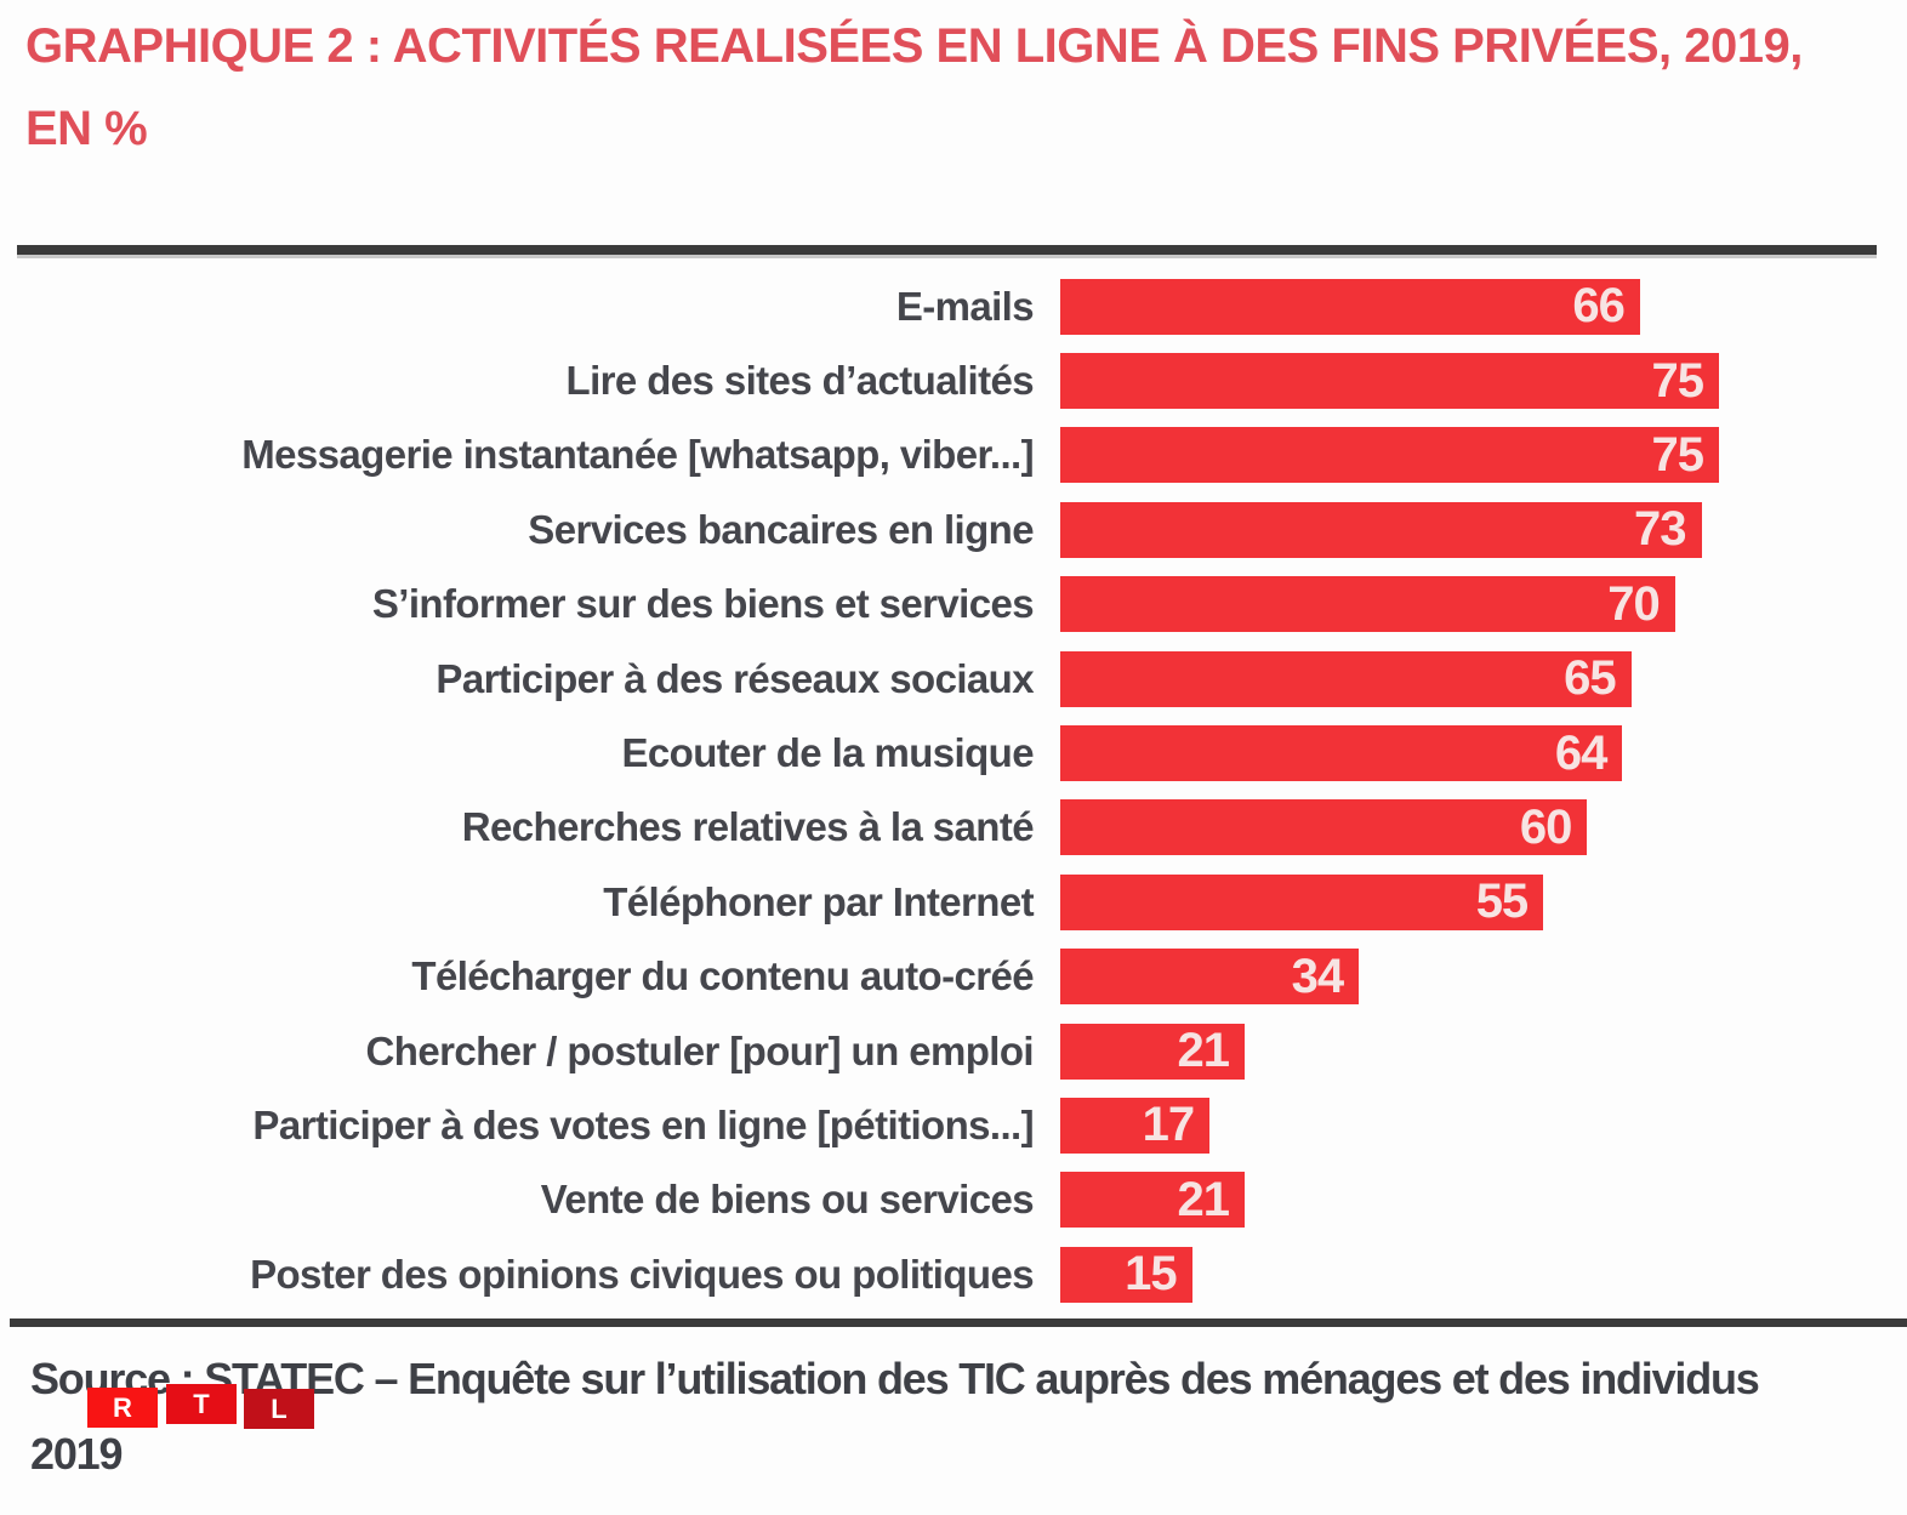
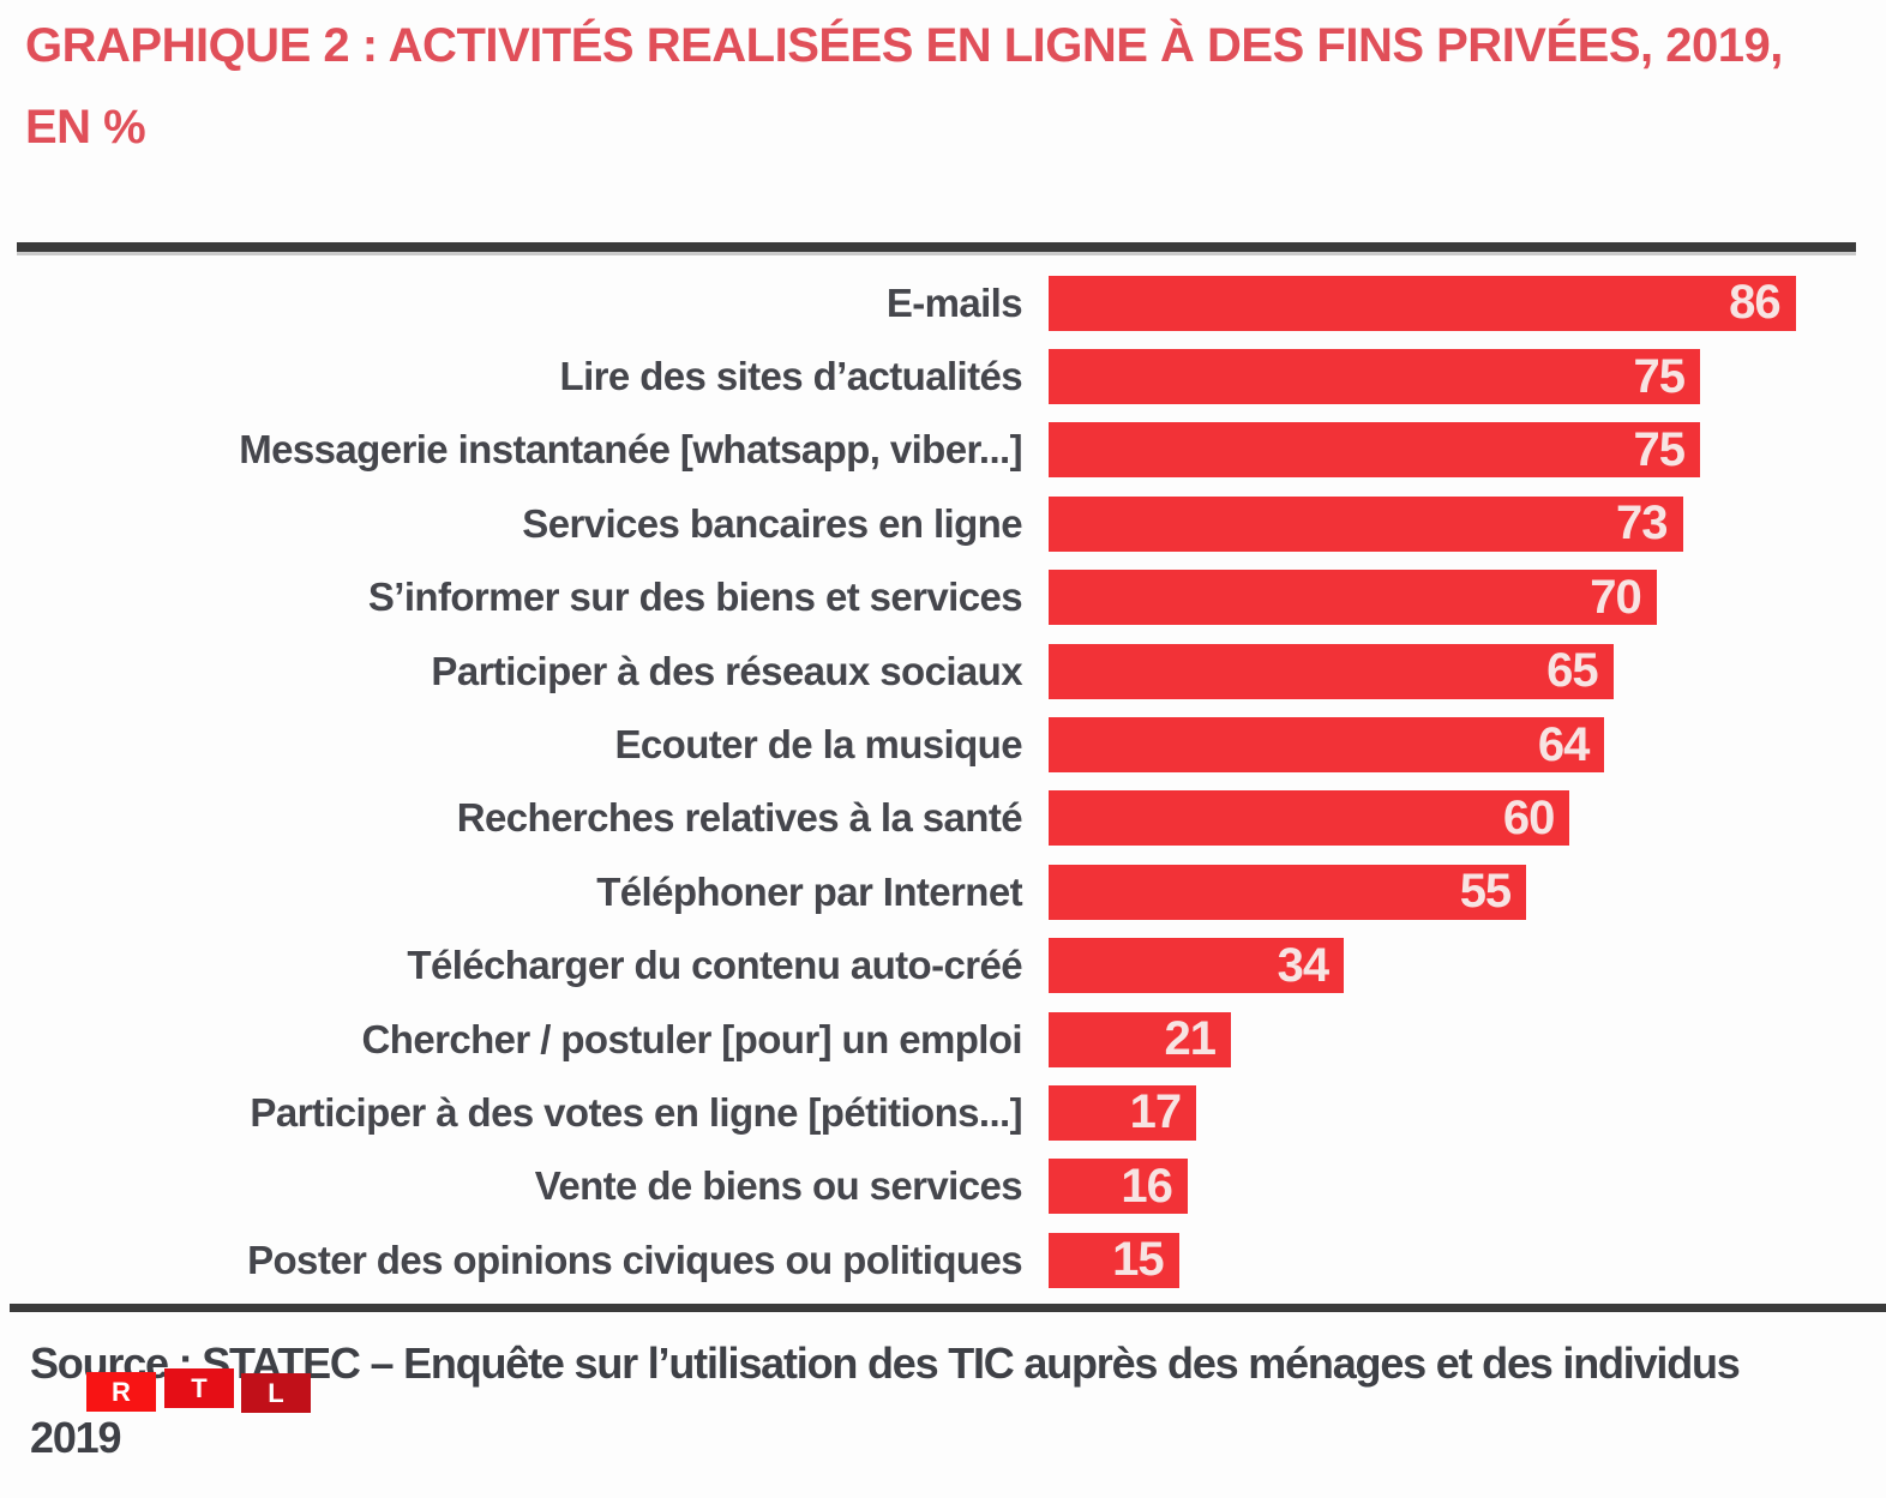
E-mails: 66 -> 86
Vente de biens ou services: 21 -> 16
